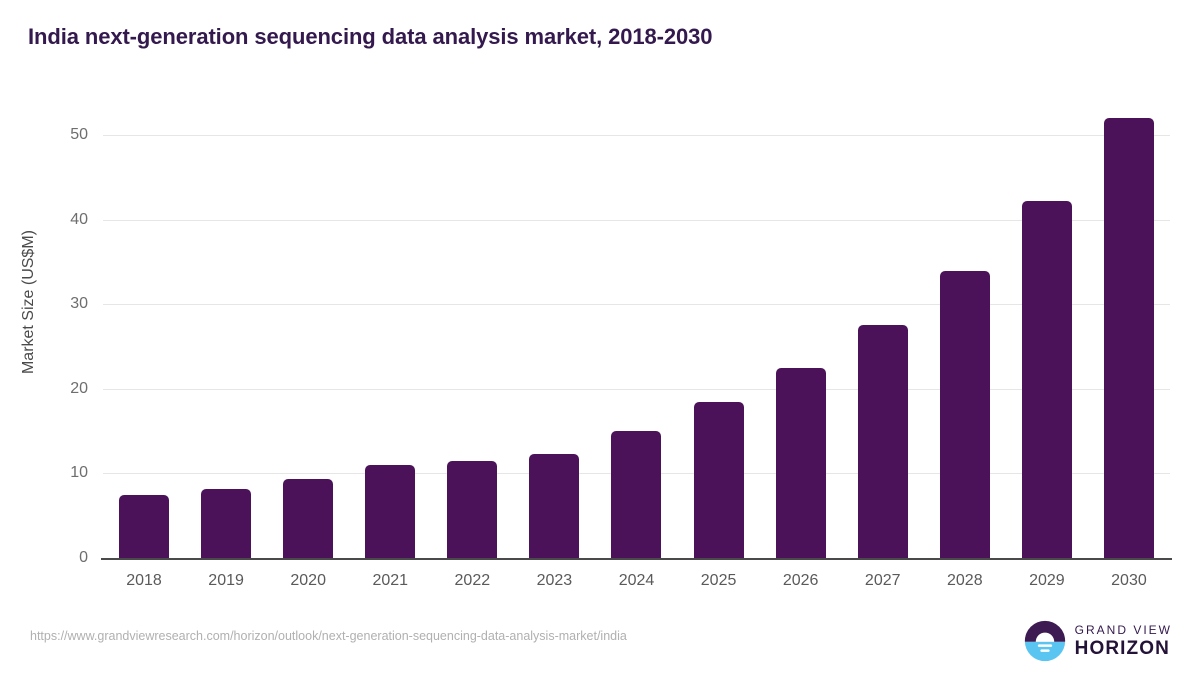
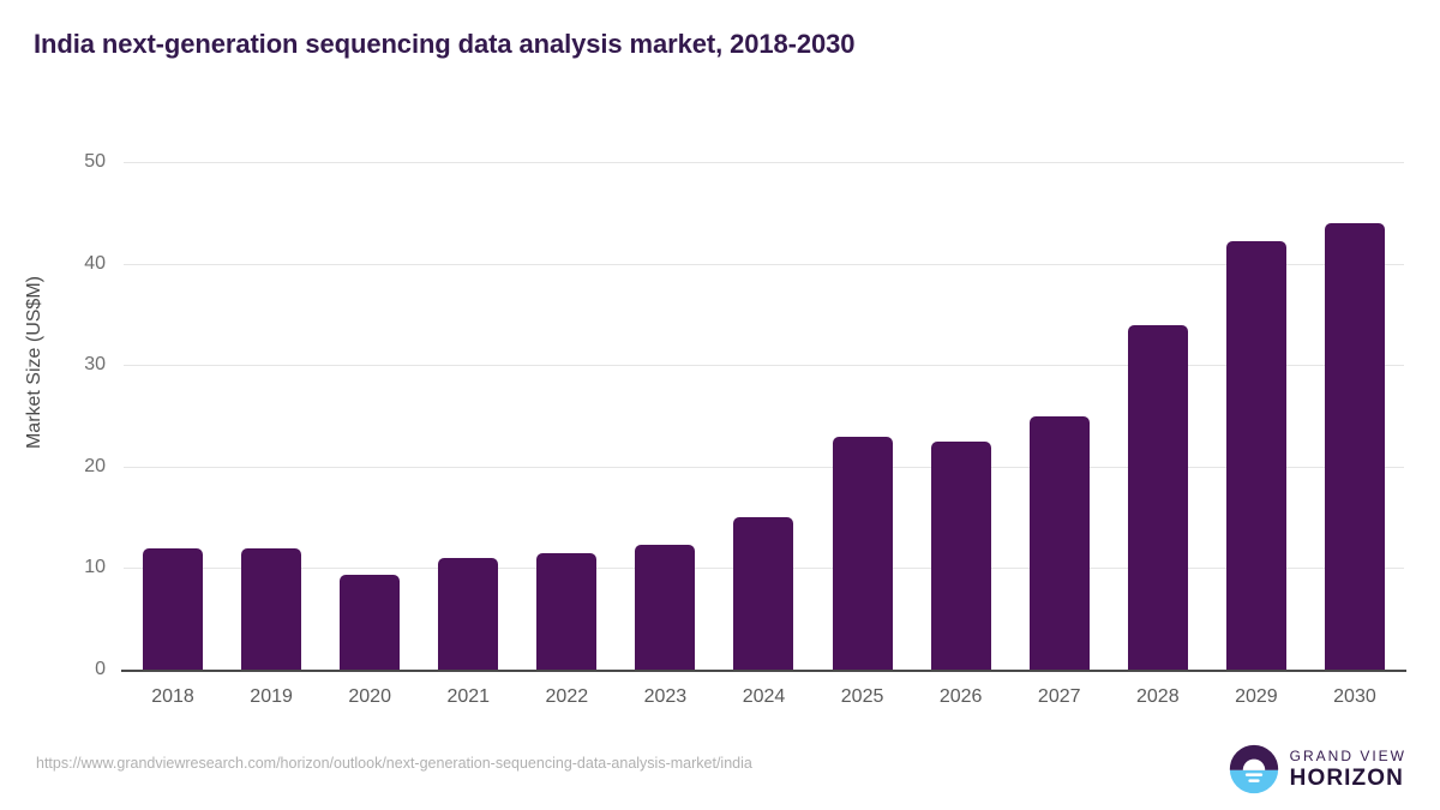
2018: 8 -> 12
2019: 8 -> 12
2025: 18 -> 23
2027: 28 -> 25
2030: 52 -> 44
